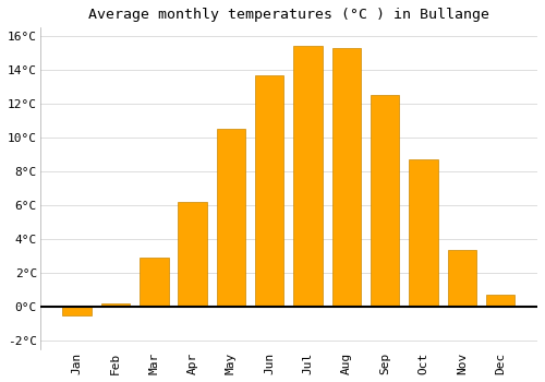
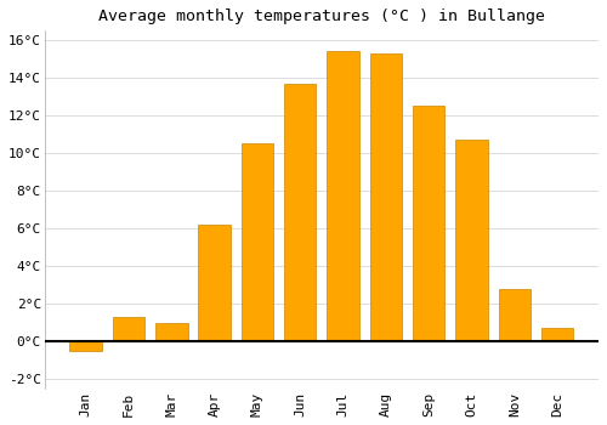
Feb: 0.2°C -> 1.3°C
Mar: 2.9°C -> 1.0°C
Oct: 8.7°C -> 10.7°C
Nov: 3.4°C -> 2.8°C
